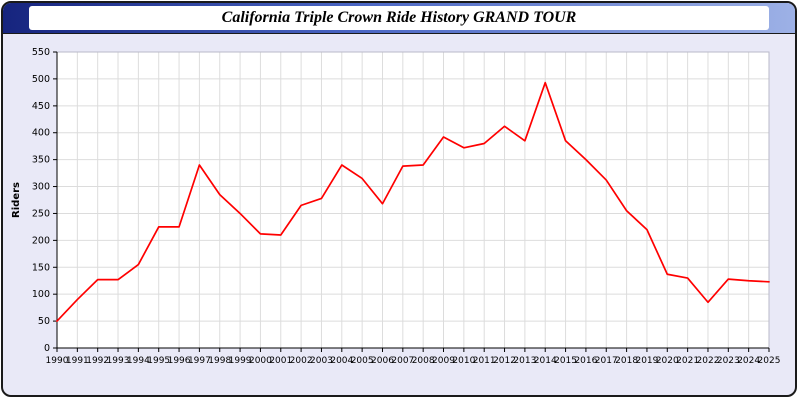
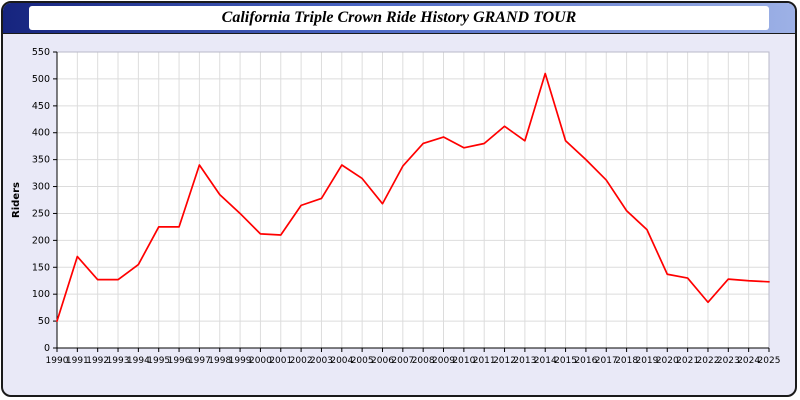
1991: 90 -> 170
2008: 340 -> 380
2014: 490 -> 510
